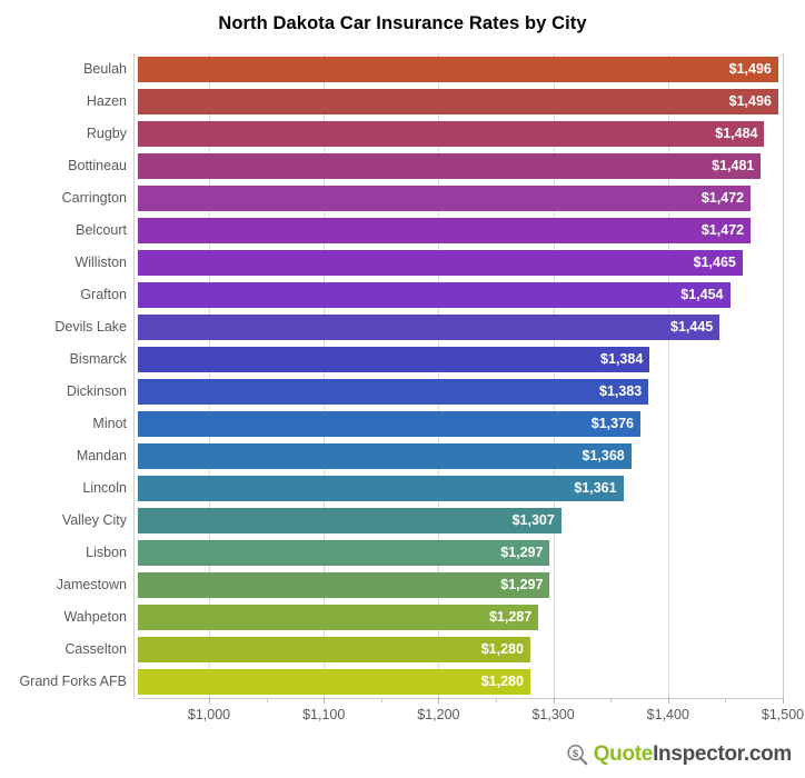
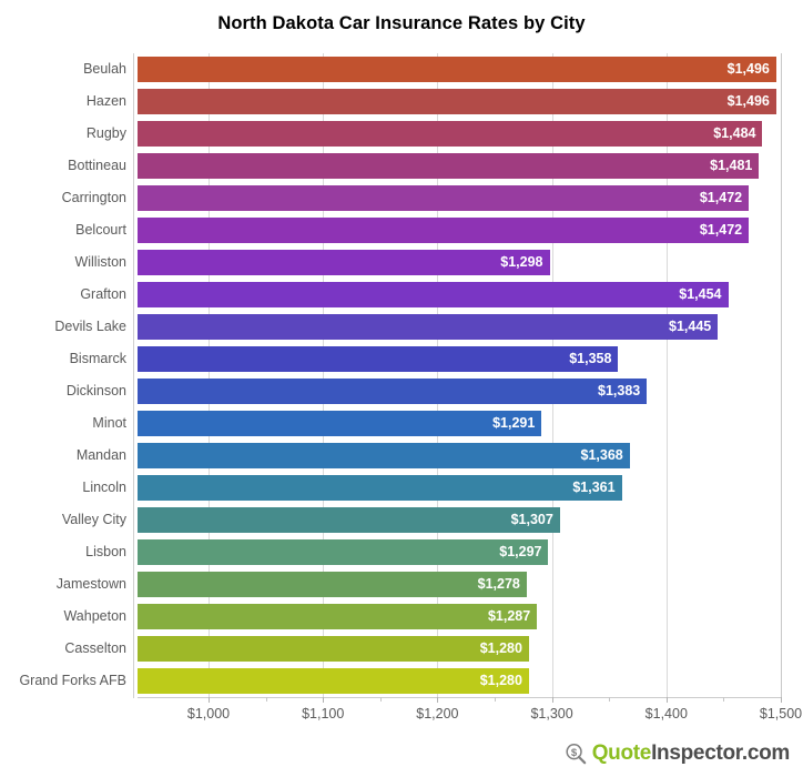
Williston: $1,465 -> $1,298
Bismarck: $1,384 -> $1,358
Minot: $1,376 -> $1,291
Jamestown: $1,297 -> $1,278
